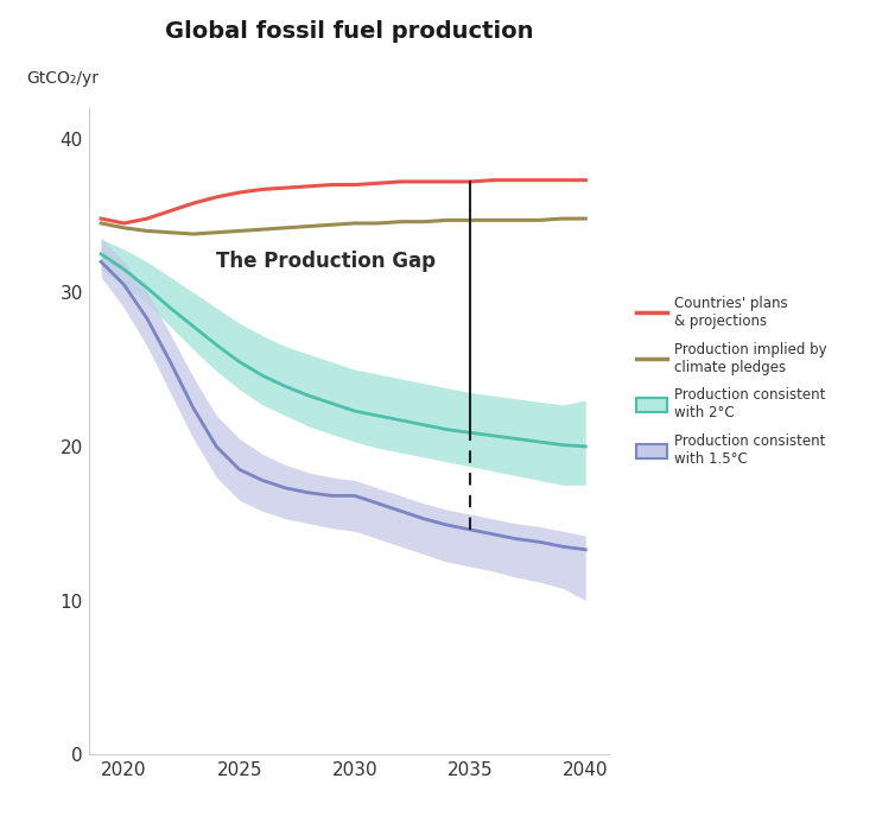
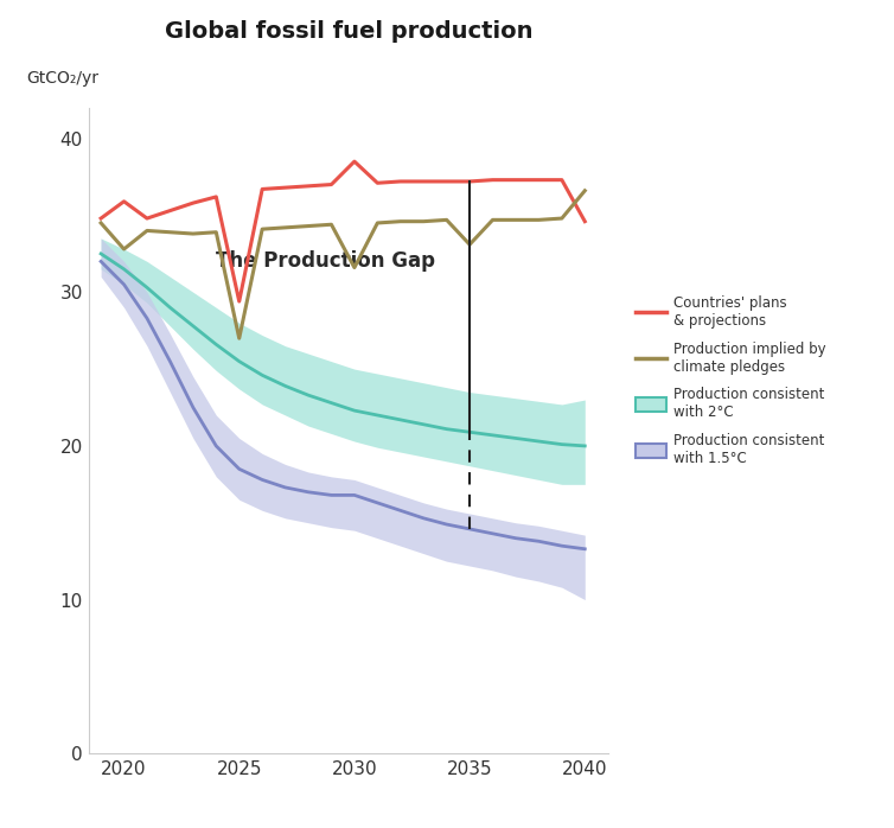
Countries' plans & projections/2020: 34.5 -> 35.9
Production implied by climate pledges/2020: 34.2 -> 32.8
Countries' plans & projections/2025: 36.5 -> 29.4
Production implied by climate pledges/2025: 34.0 -> 27.0
Countries' plans & projections/2030: 37.0 -> 38.5
Production implied by climate pledges/2030: 34.5 -> 31.6
Production implied by climate pledges/2035: 34.7 -> 33.1
Countries' plans & projections/2040: 37.3 -> 34.6
Production implied by climate pledges/2040: 34.8 -> 36.6
